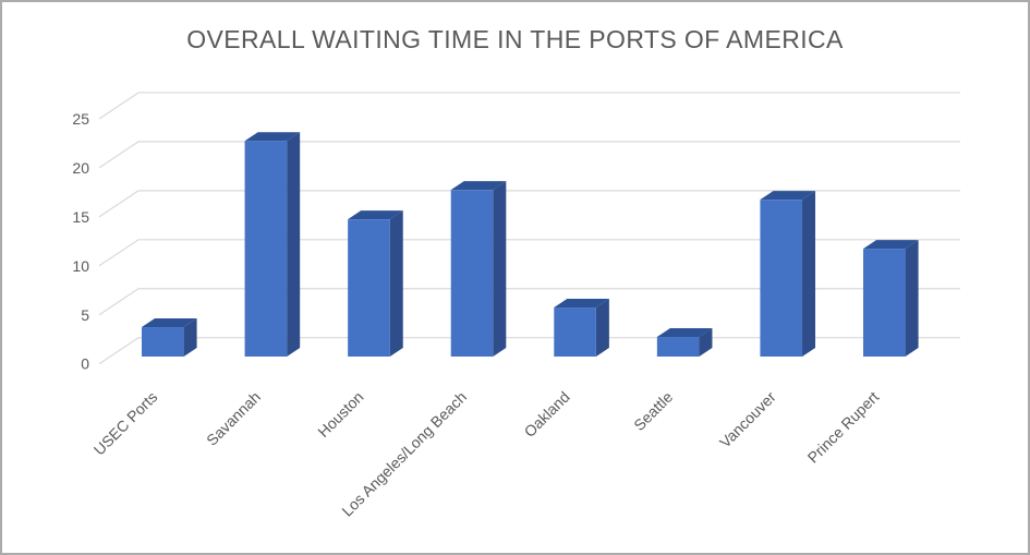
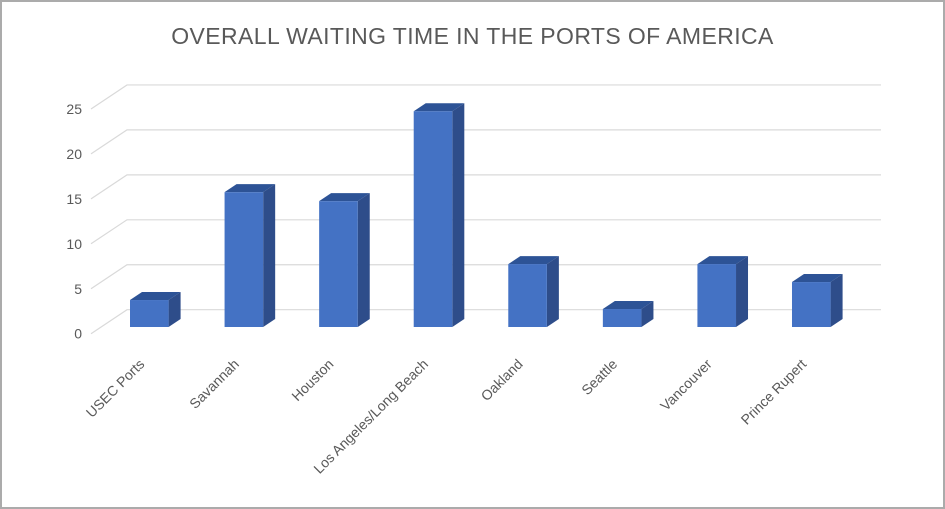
Savannah: 22 -> 15
Los Angeles/Long Beach: 17 -> 24
Oakland: 5 -> 7
Vancouver: 16 -> 7
Prince Rupert: 11 -> 5
